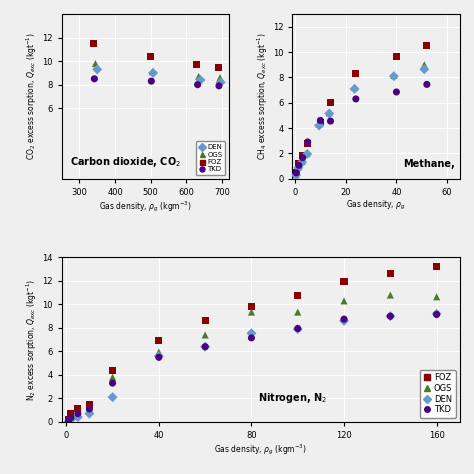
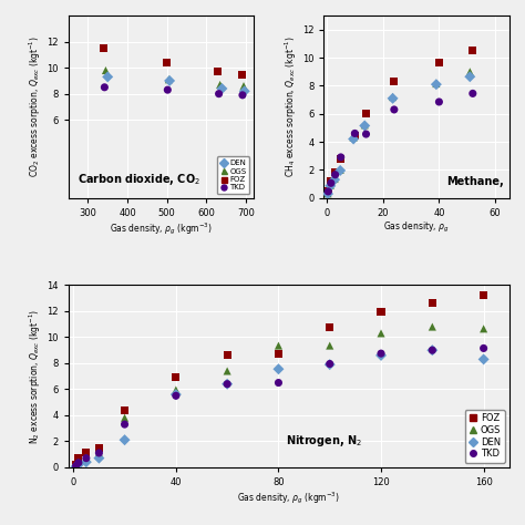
FOZ/80: 9.8 -> 8.7
TKD/80: 7.2 -> 6.5
DEN/160: 9.2 -> 8.3
